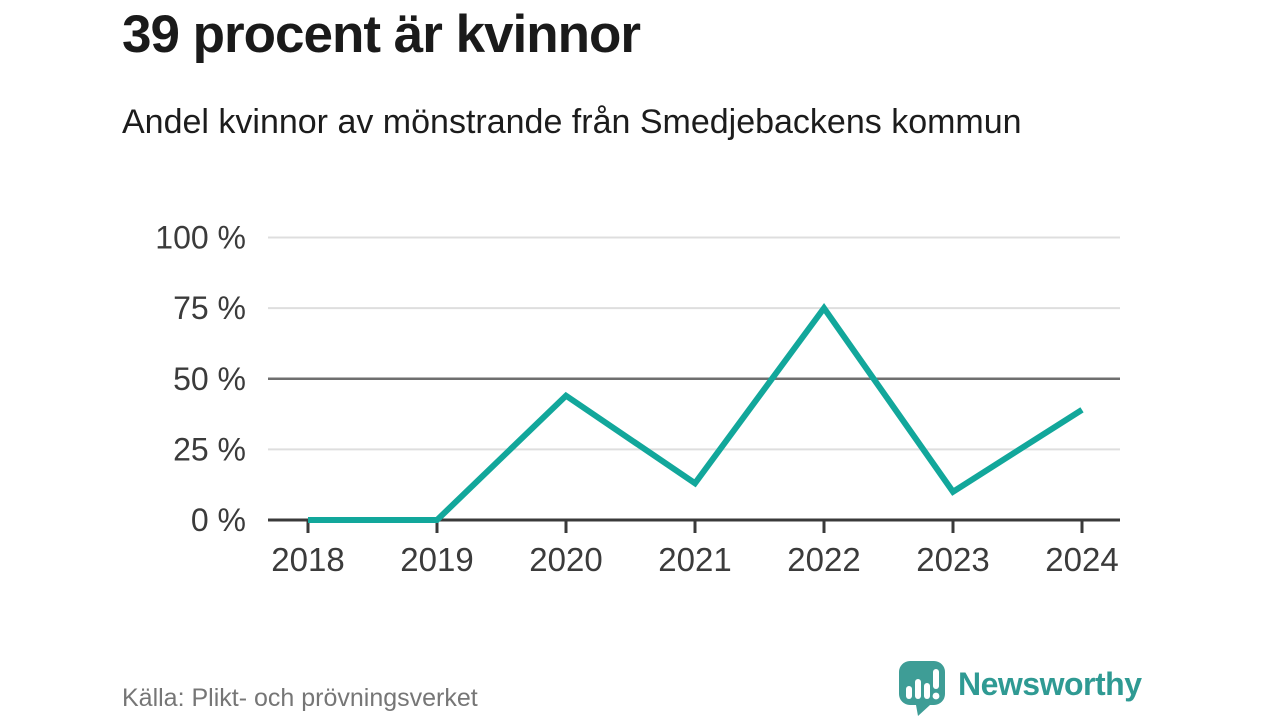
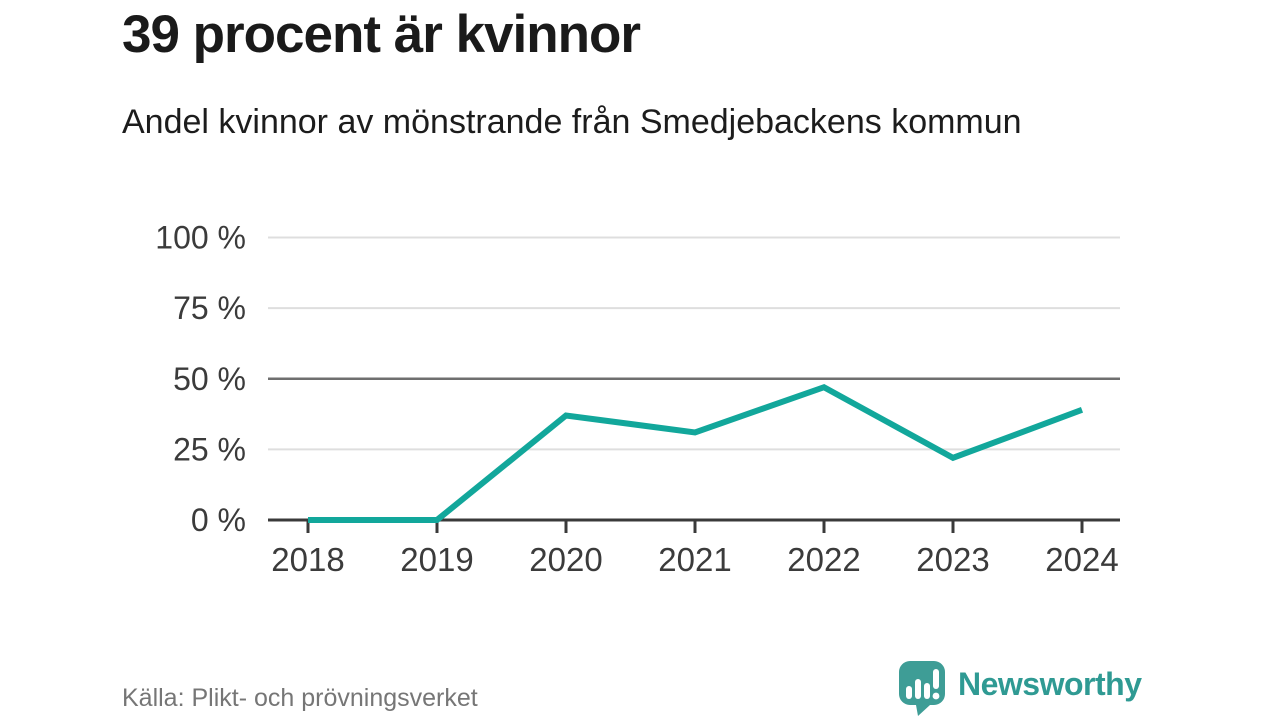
2020: 44% -> 37%
2021: 13% -> 31%
2022: 75% -> 47%
2023: 10% -> 22%
